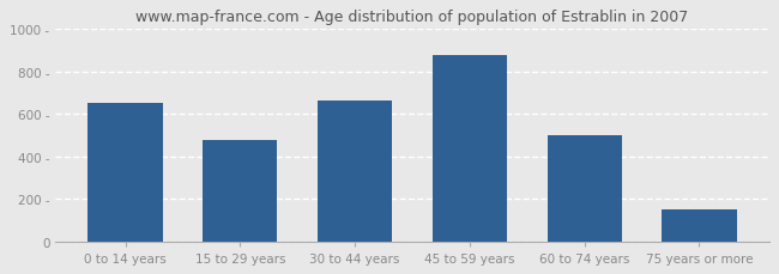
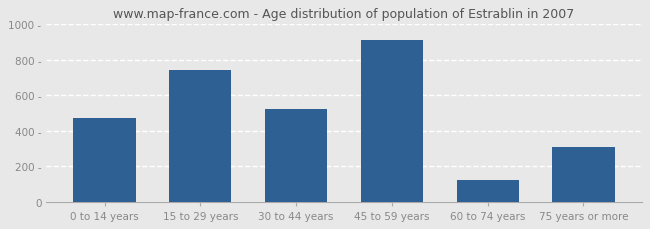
0 to 14 years: 650 - -> 470 -
15 to 29 years: 480 - -> 740 -
30 to 44 years: 660 - -> 520 -
45 to 59 years: 880 - -> 910 -
60 to 74 years: 500 - -> 120 -
75 years or more: 150 - -> 310 -
